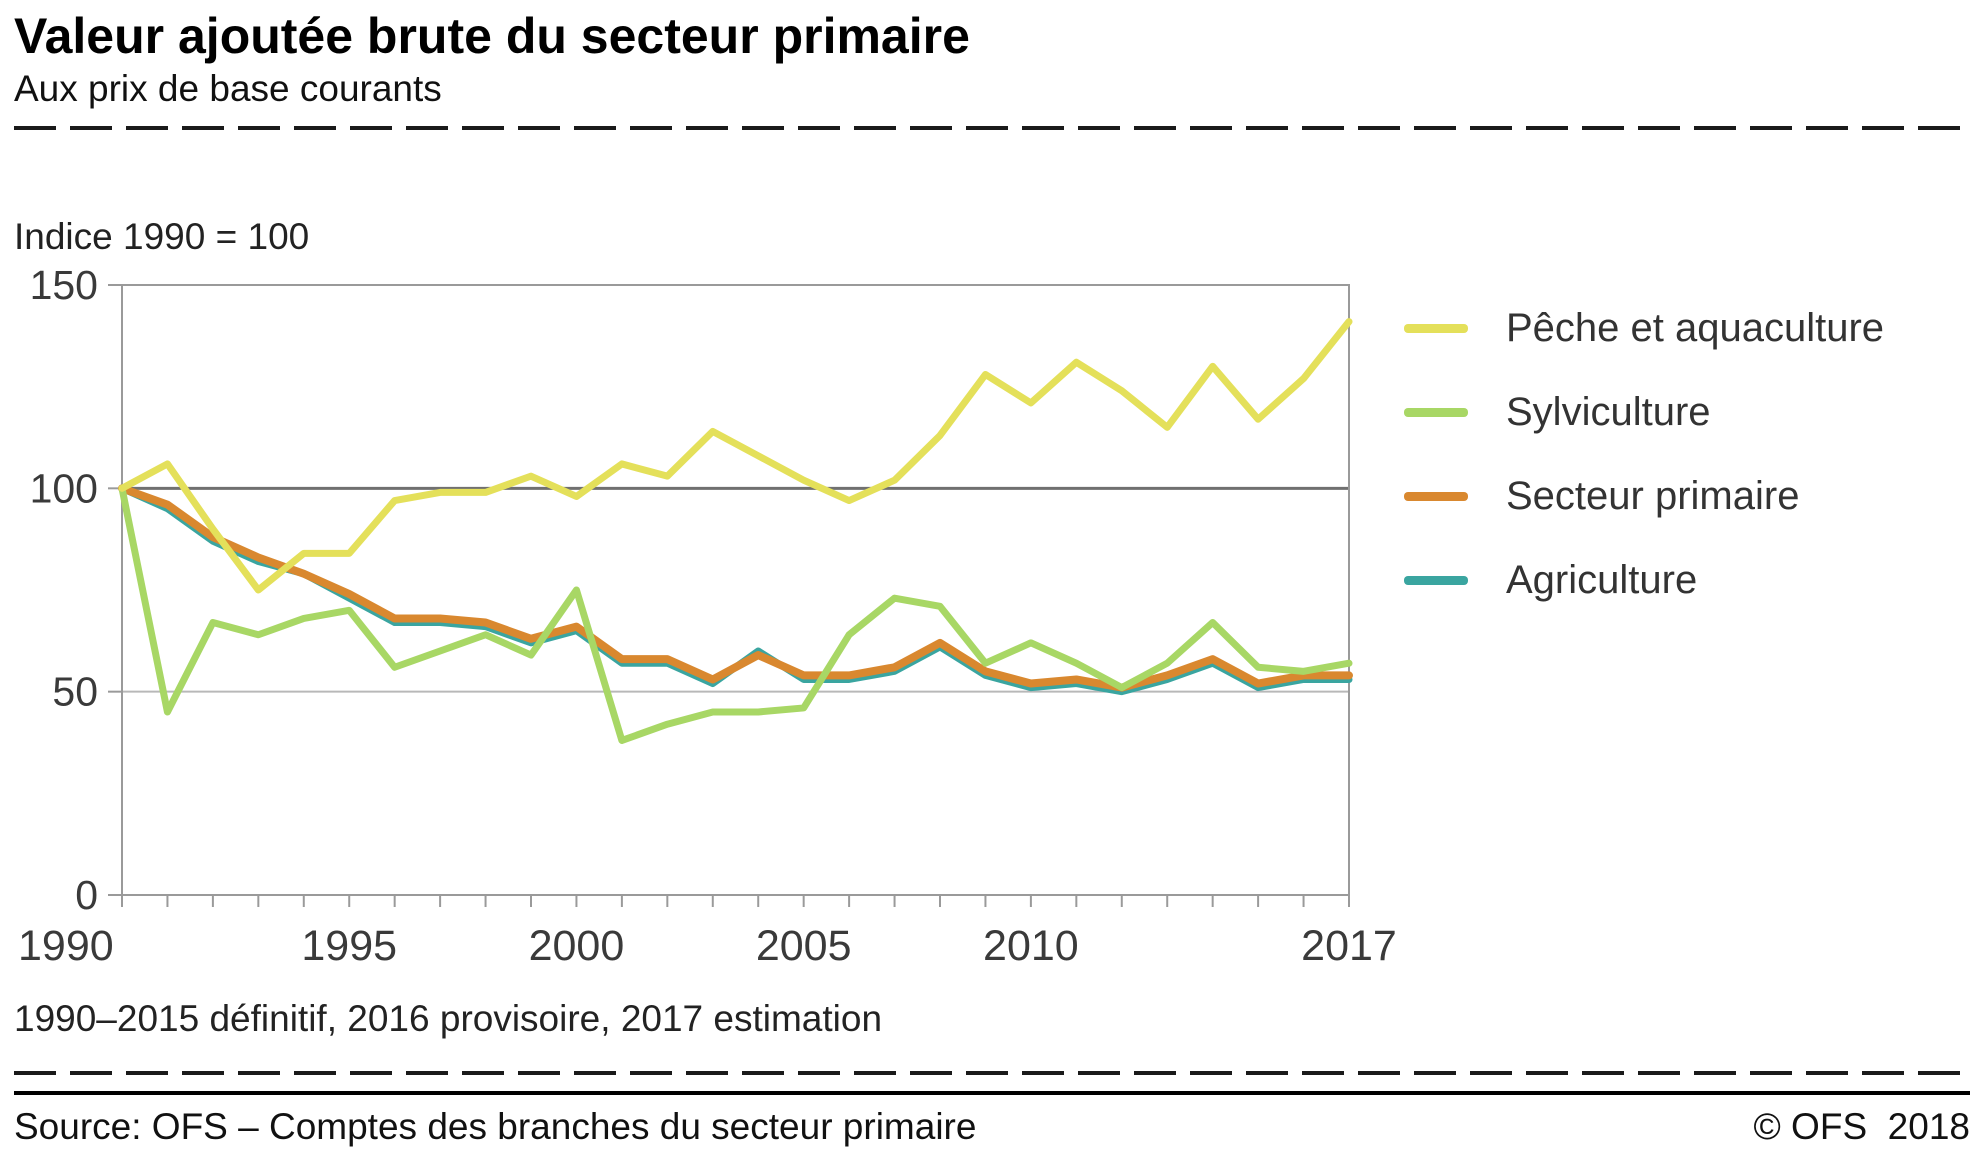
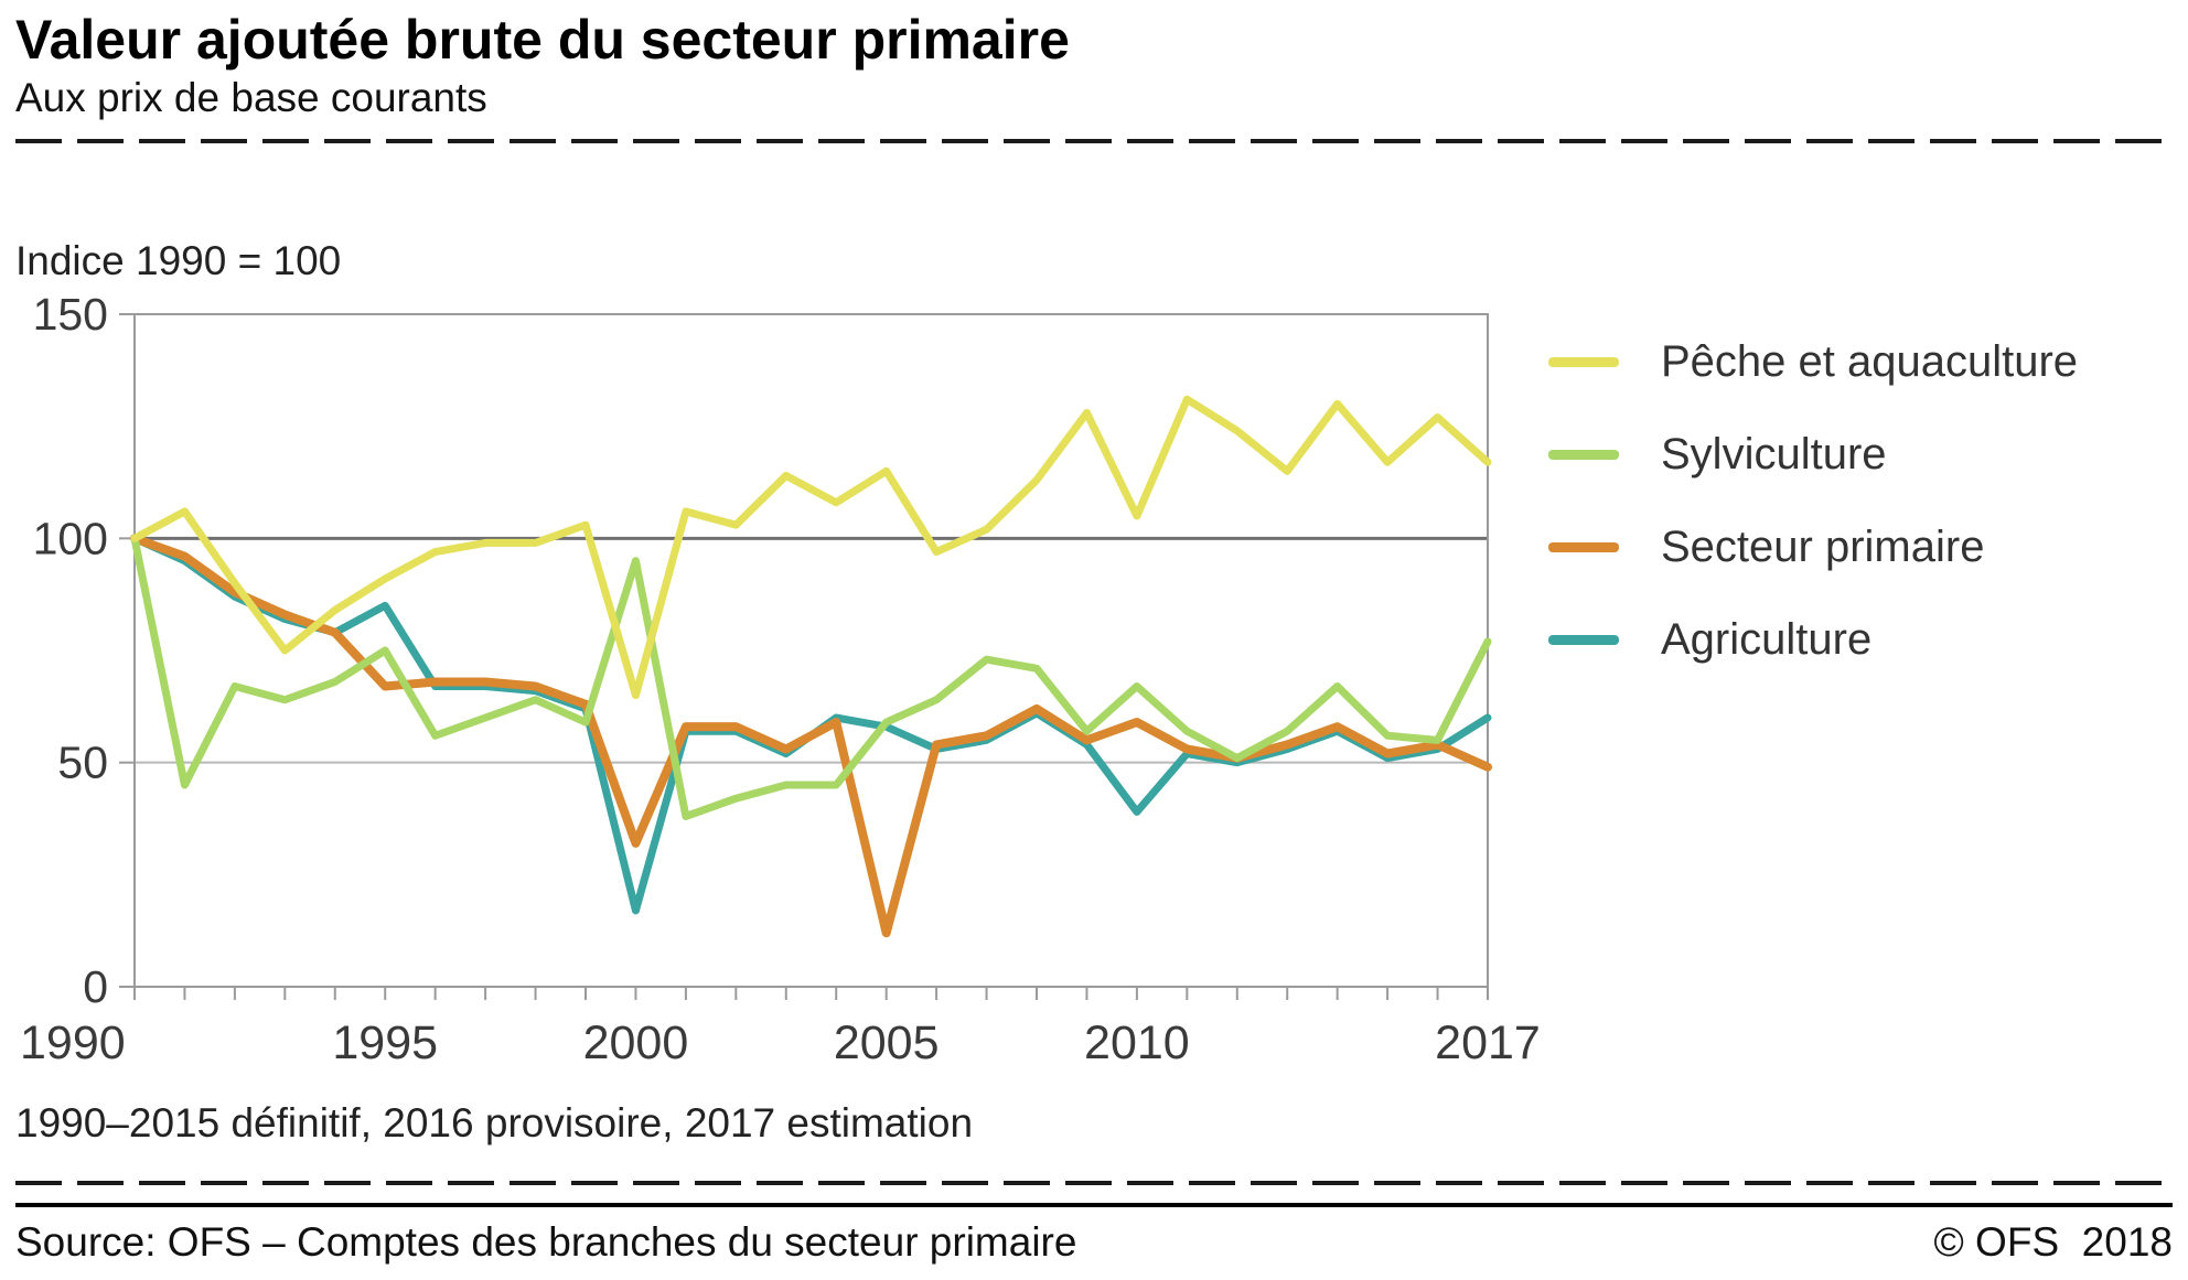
Pêche et aquaculture/1995: 84 -> 91
Sylviculture/1995: 70 -> 75
Secteur primaire/1995: 74 -> 67
Agriculture/1995: 73 -> 85
Pêche et aquaculture/2000: 98 -> 65
Sylviculture/2000: 75 -> 95
Secteur primaire/2000: 66 -> 32
Agriculture/2000: 65 -> 17
Pêche et aquaculture/2005: 102 -> 115
Sylviculture/2005: 46 -> 59
Secteur primaire/2005: 54 -> 12
Agriculture/2005: 53 -> 58
Pêche et aquaculture/2010: 121 -> 105
Sylviculture/2010: 62 -> 67
Secteur primaire/2010: 52 -> 59
Agriculture/2010: 51 -> 39
Pêche et aquaculture/2017: 141 -> 117
Sylviculture/2017: 57 -> 77
Secteur primaire/2017: 54 -> 49
Agriculture/2017: 53 -> 60
